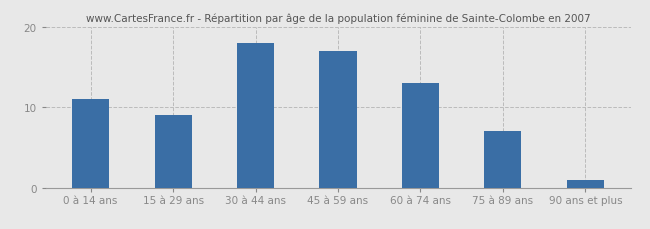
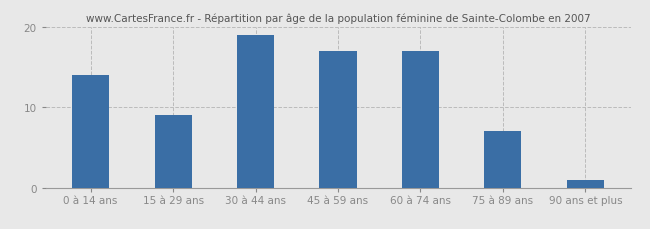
0 à 14 ans: 11 -> 14
30 à 44 ans: 18 -> 19
60 à 74 ans: 13 -> 17
